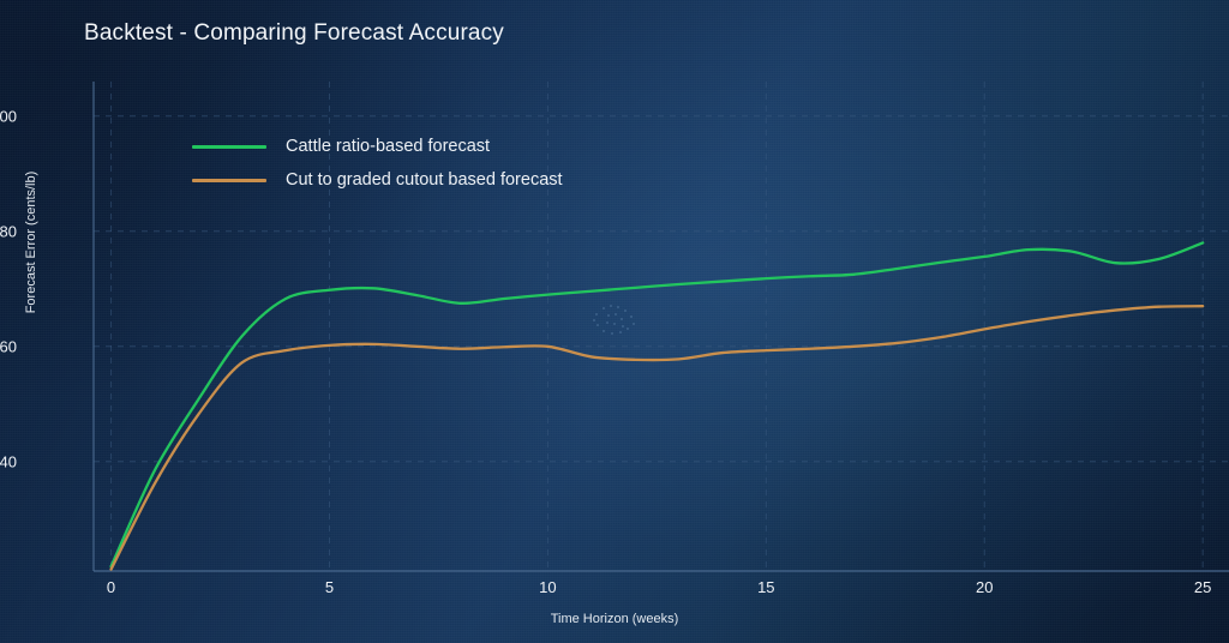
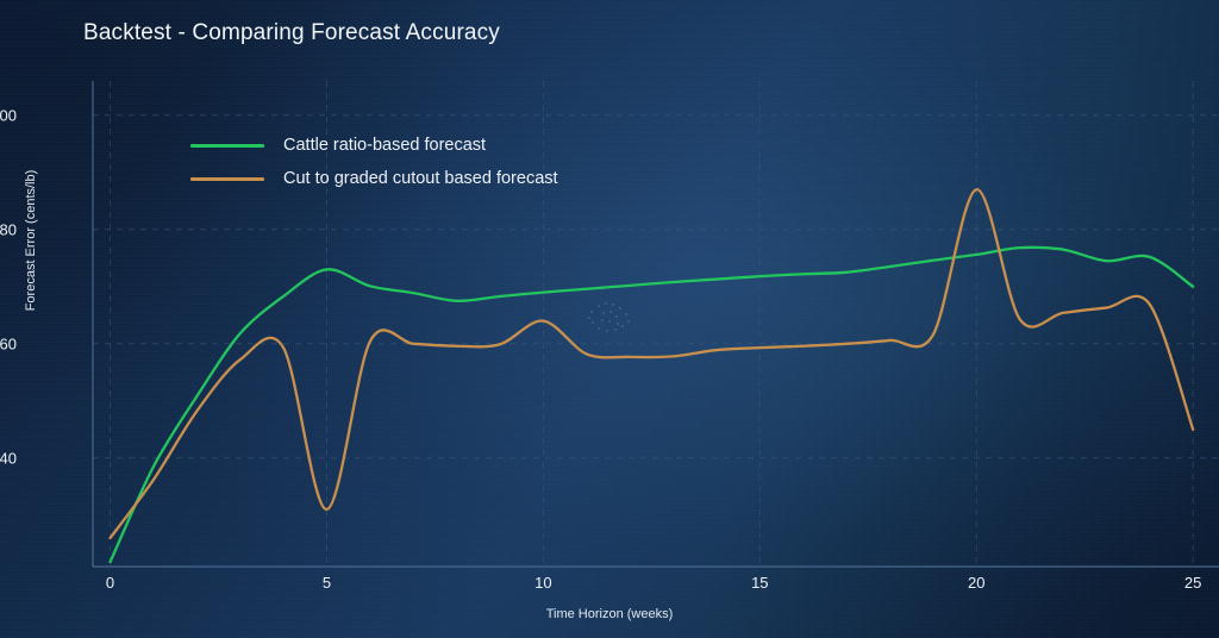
Cut to graded cutout based forecast/0: 21 -> 26
Cattle ratio-based forecast/5: 70 -> 73
Cut to graded cutout based forecast/5: 60 -> 31
Cut to graded cutout based forecast/10: 60 -> 64
Cut to graded cutout based forecast/20: 63 -> 87
Cattle ratio-based forecast/25: 78 -> 70
Cut to graded cutout based forecast/25: 67 -> 45
